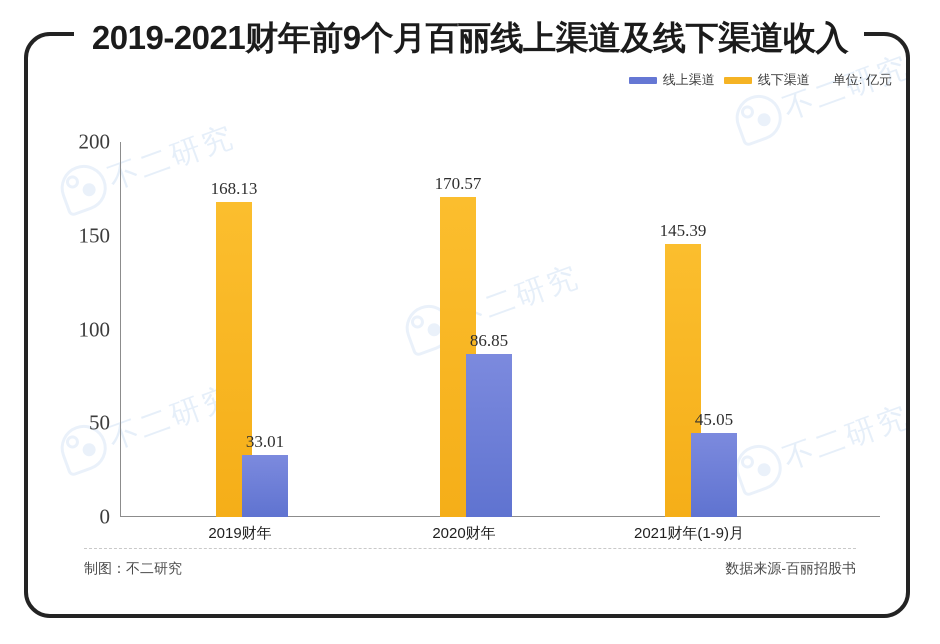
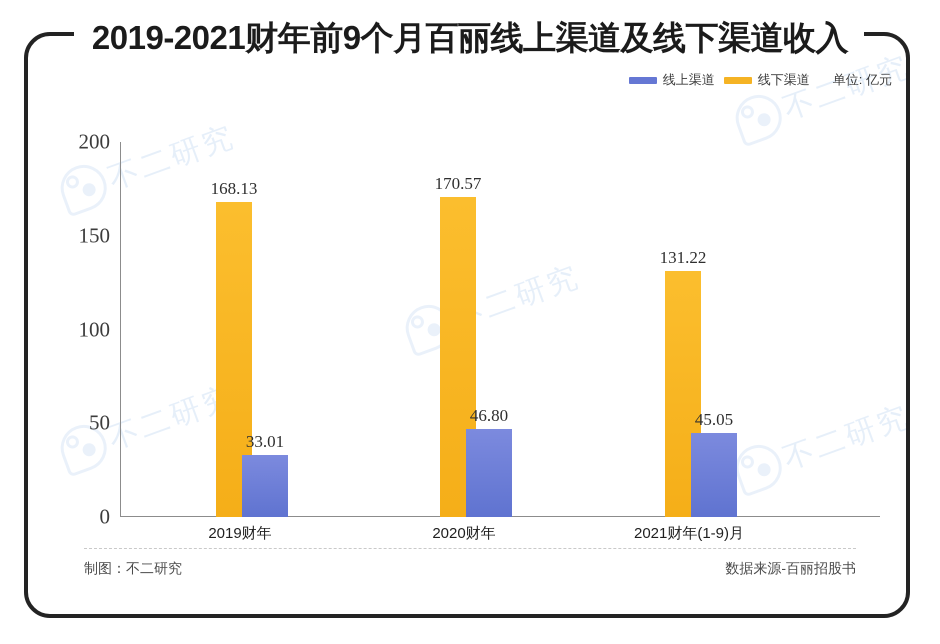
线上渠道/2020财年: 86.85 -> 46.80
线下渠道/2021财年(1-9)月: 145.39 -> 131.22
